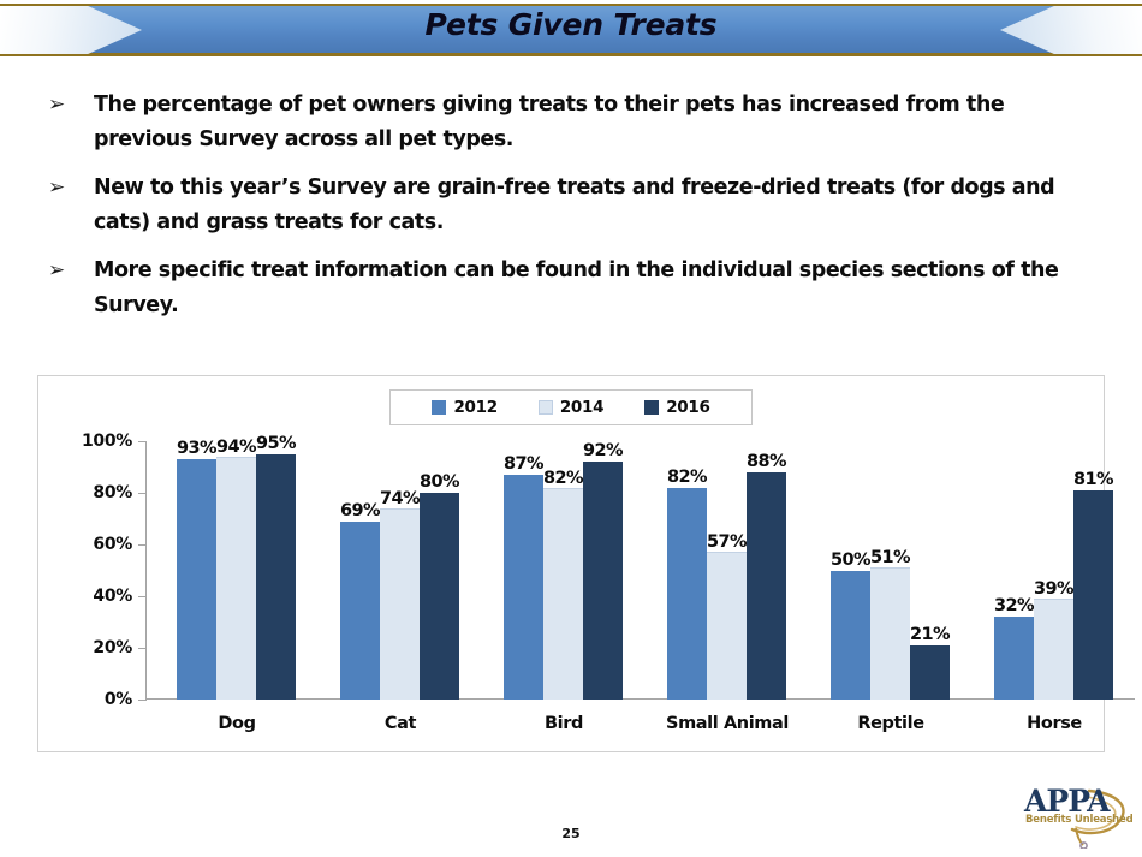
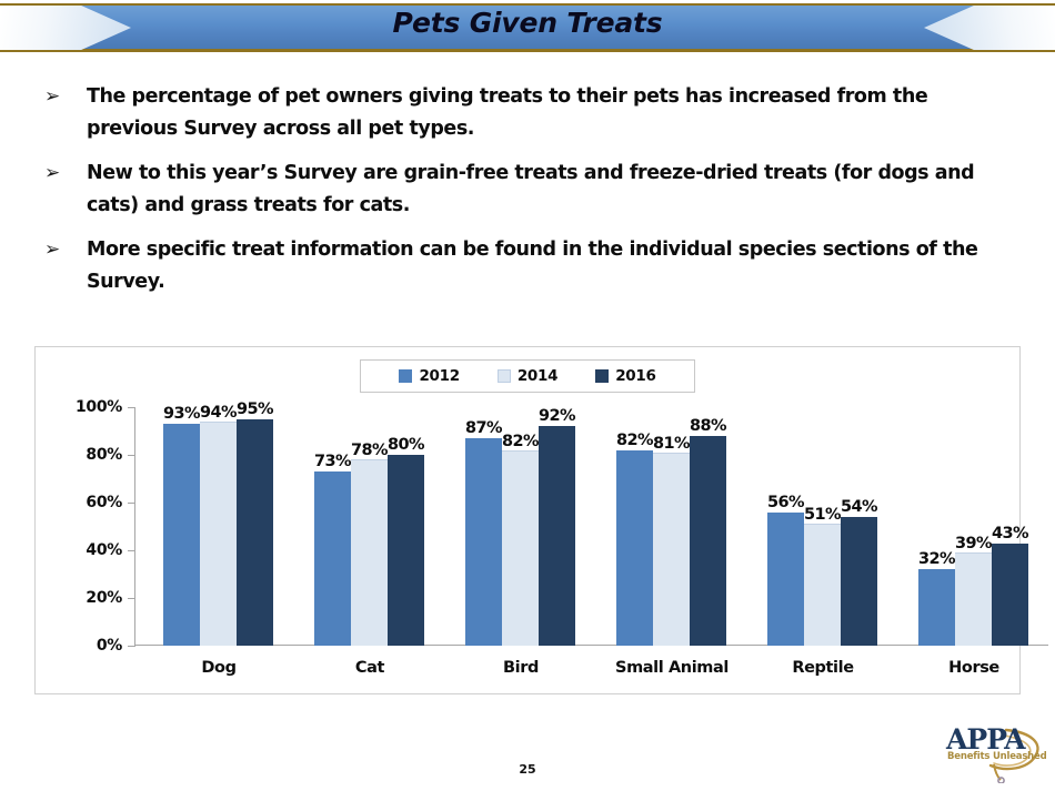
2012/Cat: 69% -> 73%
2014/Cat: 74% -> 78%
2014/Small Animal: 57% -> 81%
2012/Reptile: 50% -> 56%
2016/Reptile: 21% -> 54%
2016/Horse: 81% -> 43%
